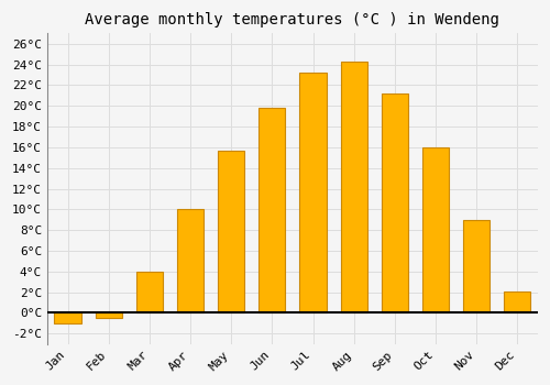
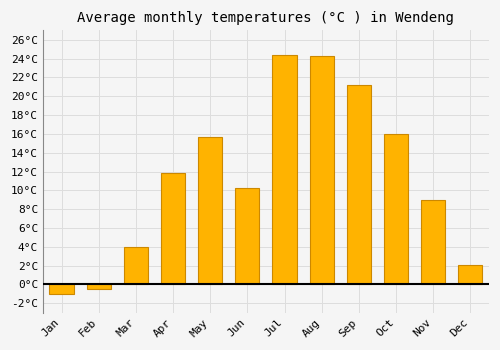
Apr: 10.0°C -> 11.8°C
Jun: 19.8°C -> 10.2°C
Jul: 23.2°C -> 24.4°C
